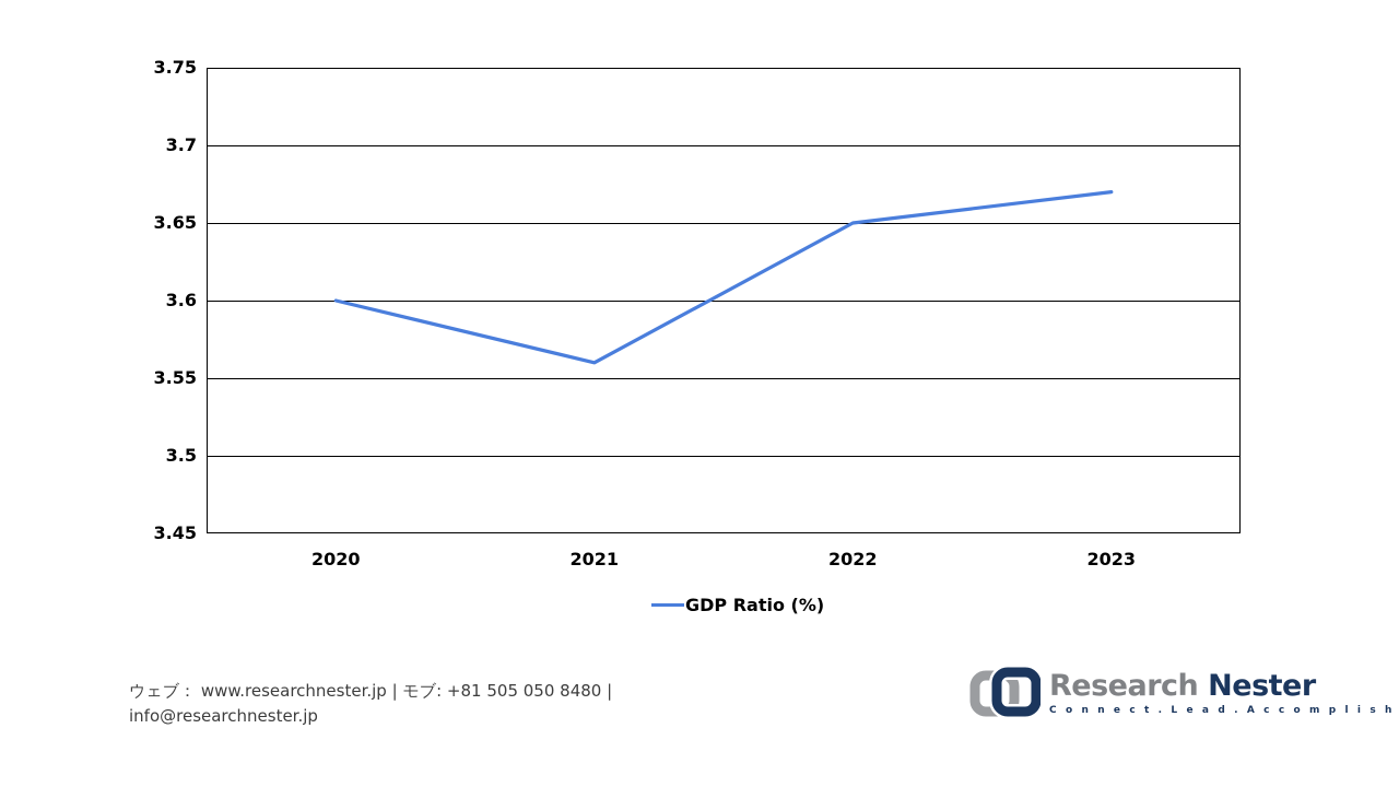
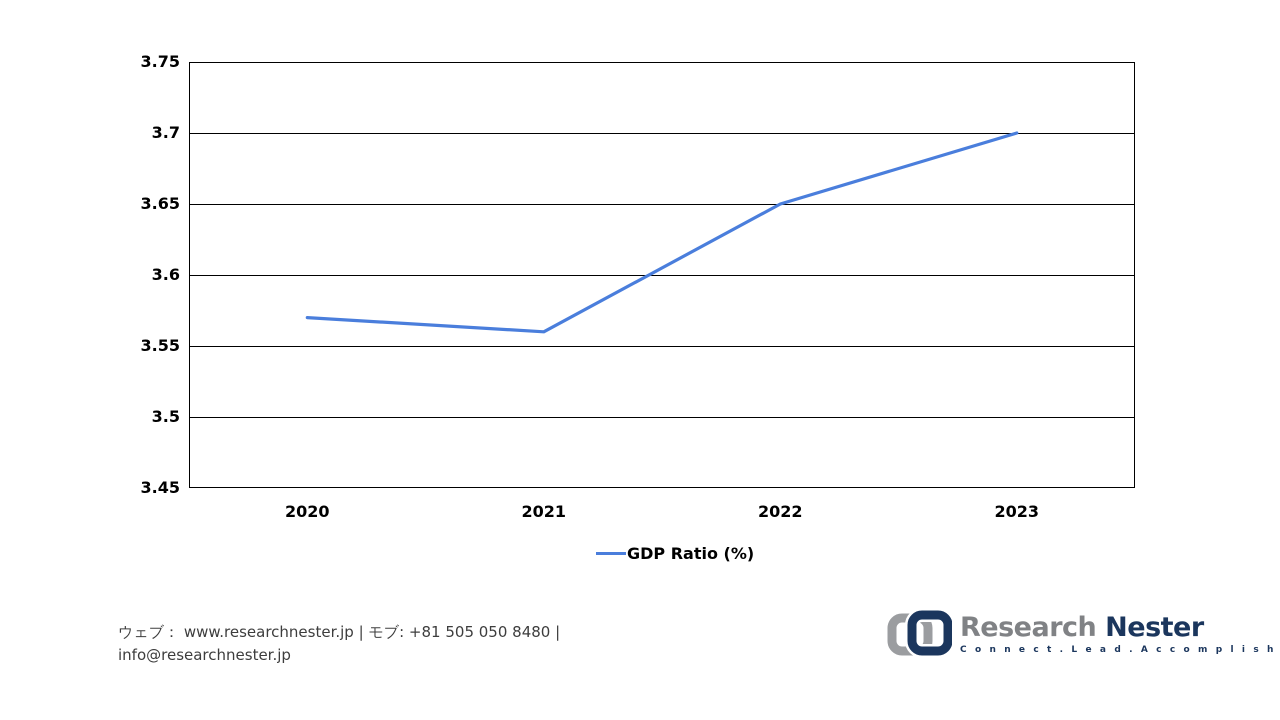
2020: 3.60 -> 3.57
2023: 3.67 -> 3.70
